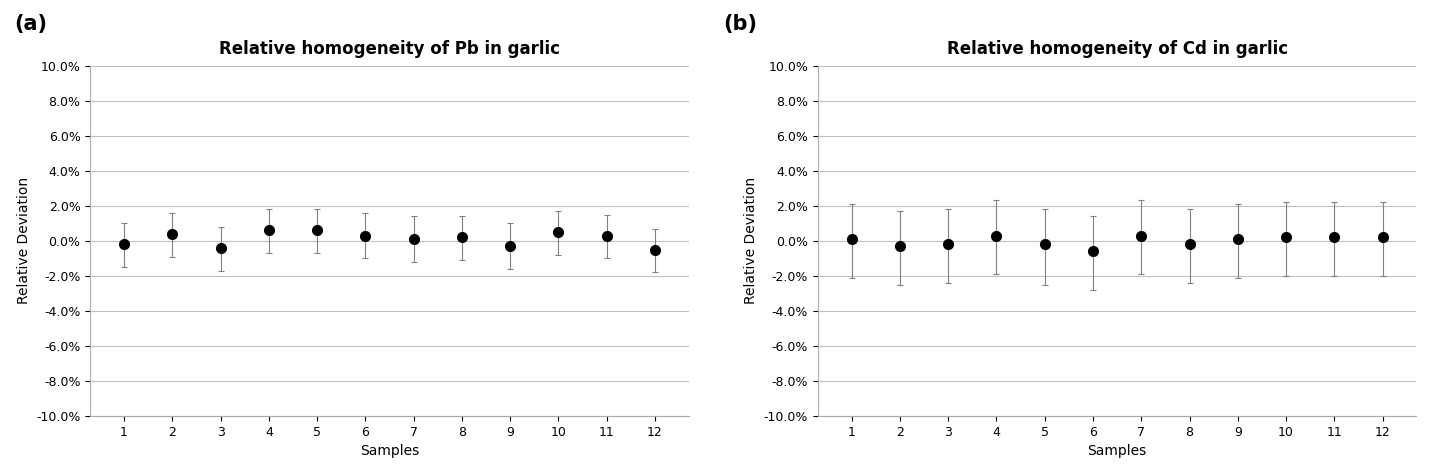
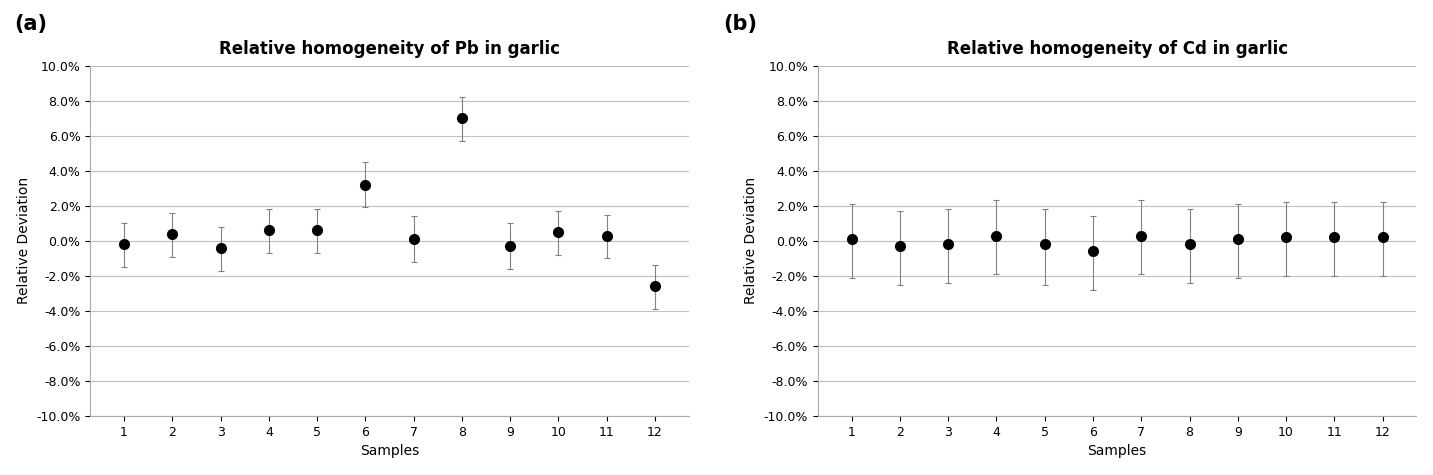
Relative homogeneity of Pb in garlic/6: 0.3% -> 3.2%
Relative homogeneity of Pb in garlic/8: 0.2% -> 7.0%
Relative homogeneity of Pb in garlic/12: -0.5% -> -2.6%
